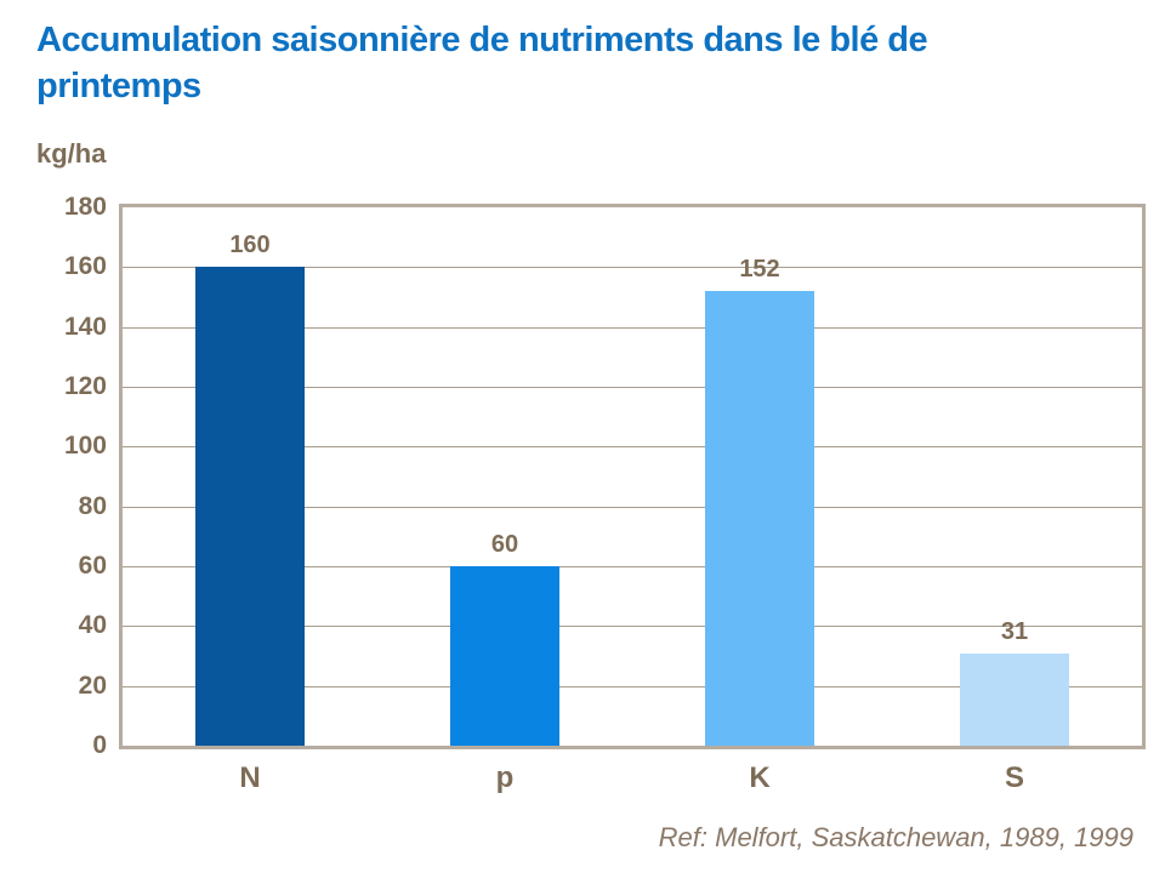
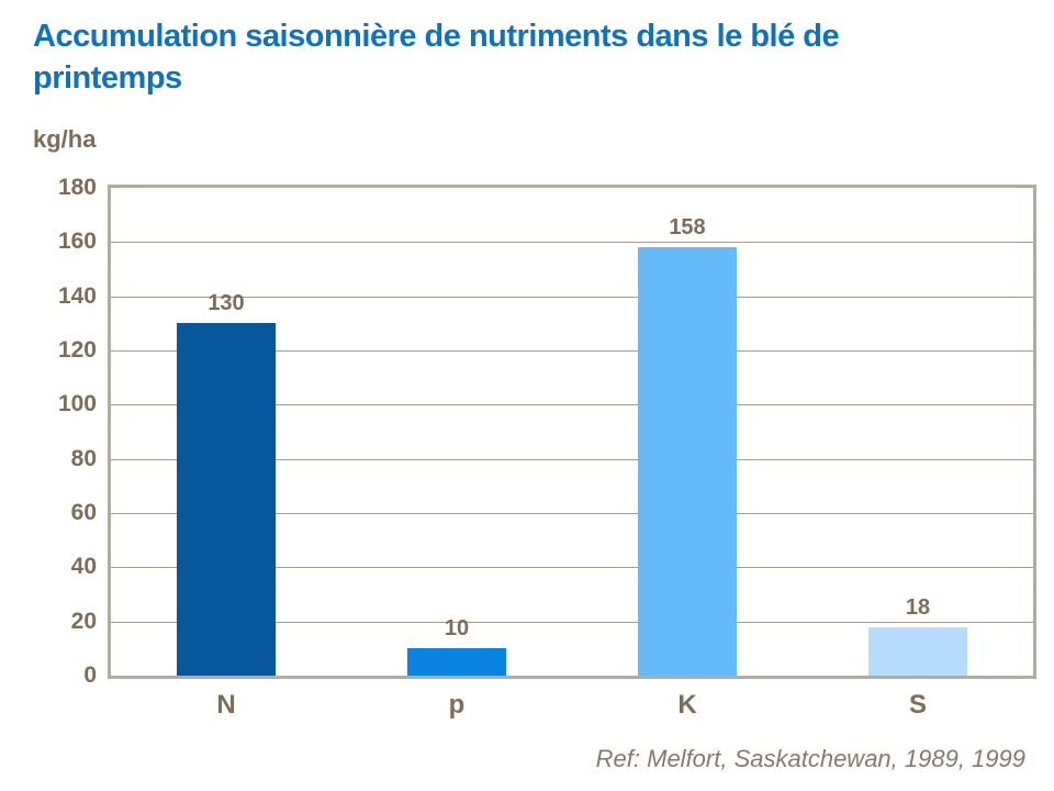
N: 160 -> 130
p: 60 -> 10
K: 152 -> 158
S: 31 -> 18
